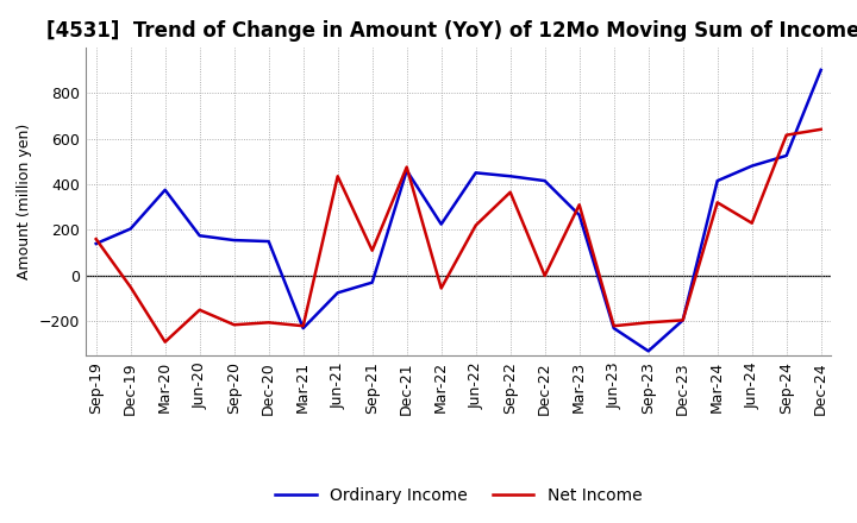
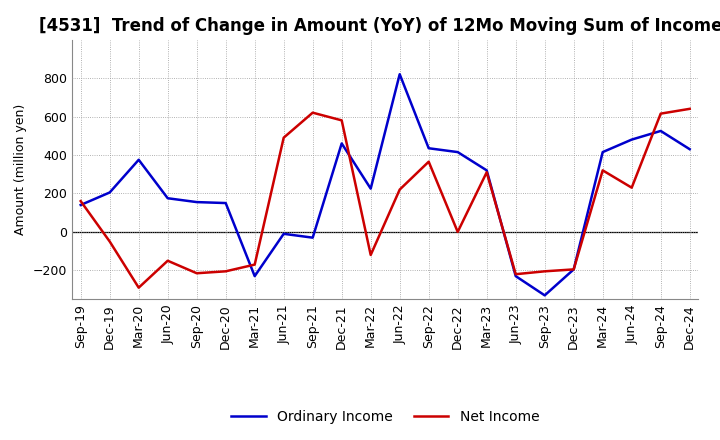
Net Income/Mar-21: -220 -> -170
Ordinary Income/Jun-21: -80 -> -10
Net Income/Jun-21: 440 -> 490
Net Income/Sep-21: 110 -> 620
Net Income/Dec-21: 480 -> 580
Net Income/Mar-22: -60 -> -120
Ordinary Income/Jun-22: 450 -> 820
Ordinary Income/Mar-23: 260 -> 320
Ordinary Income/Dec-24: 900 -> 430
